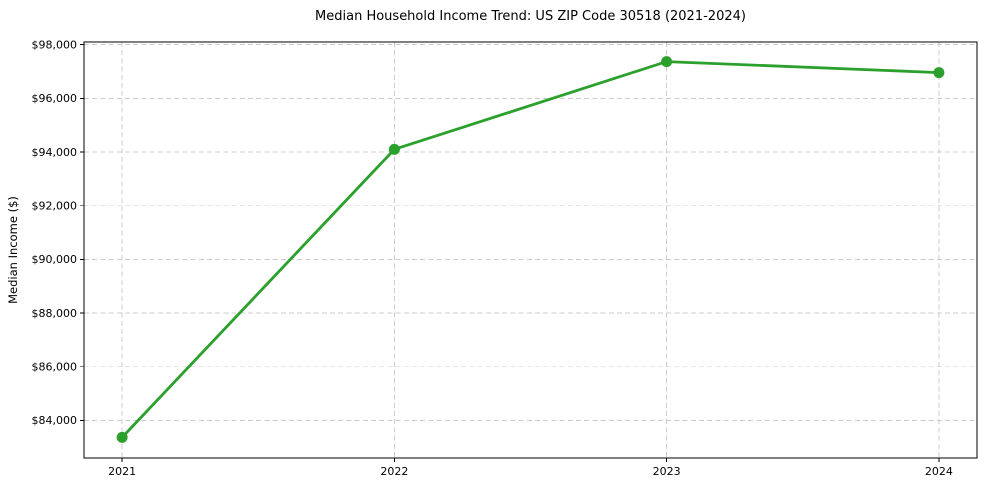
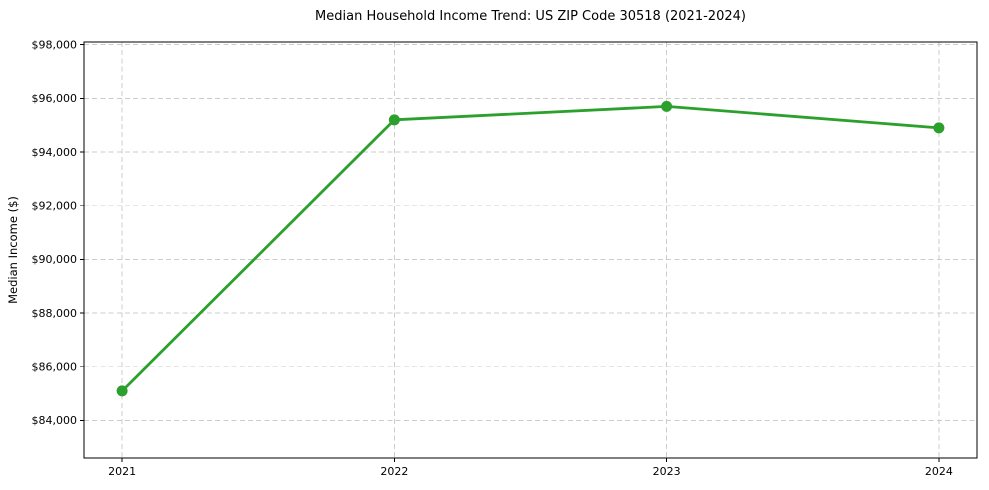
2021: $83400 -> $85100
2022: $94100 -> $95200
2023: $97400 -> $95700
2024: $97000 -> $94900
